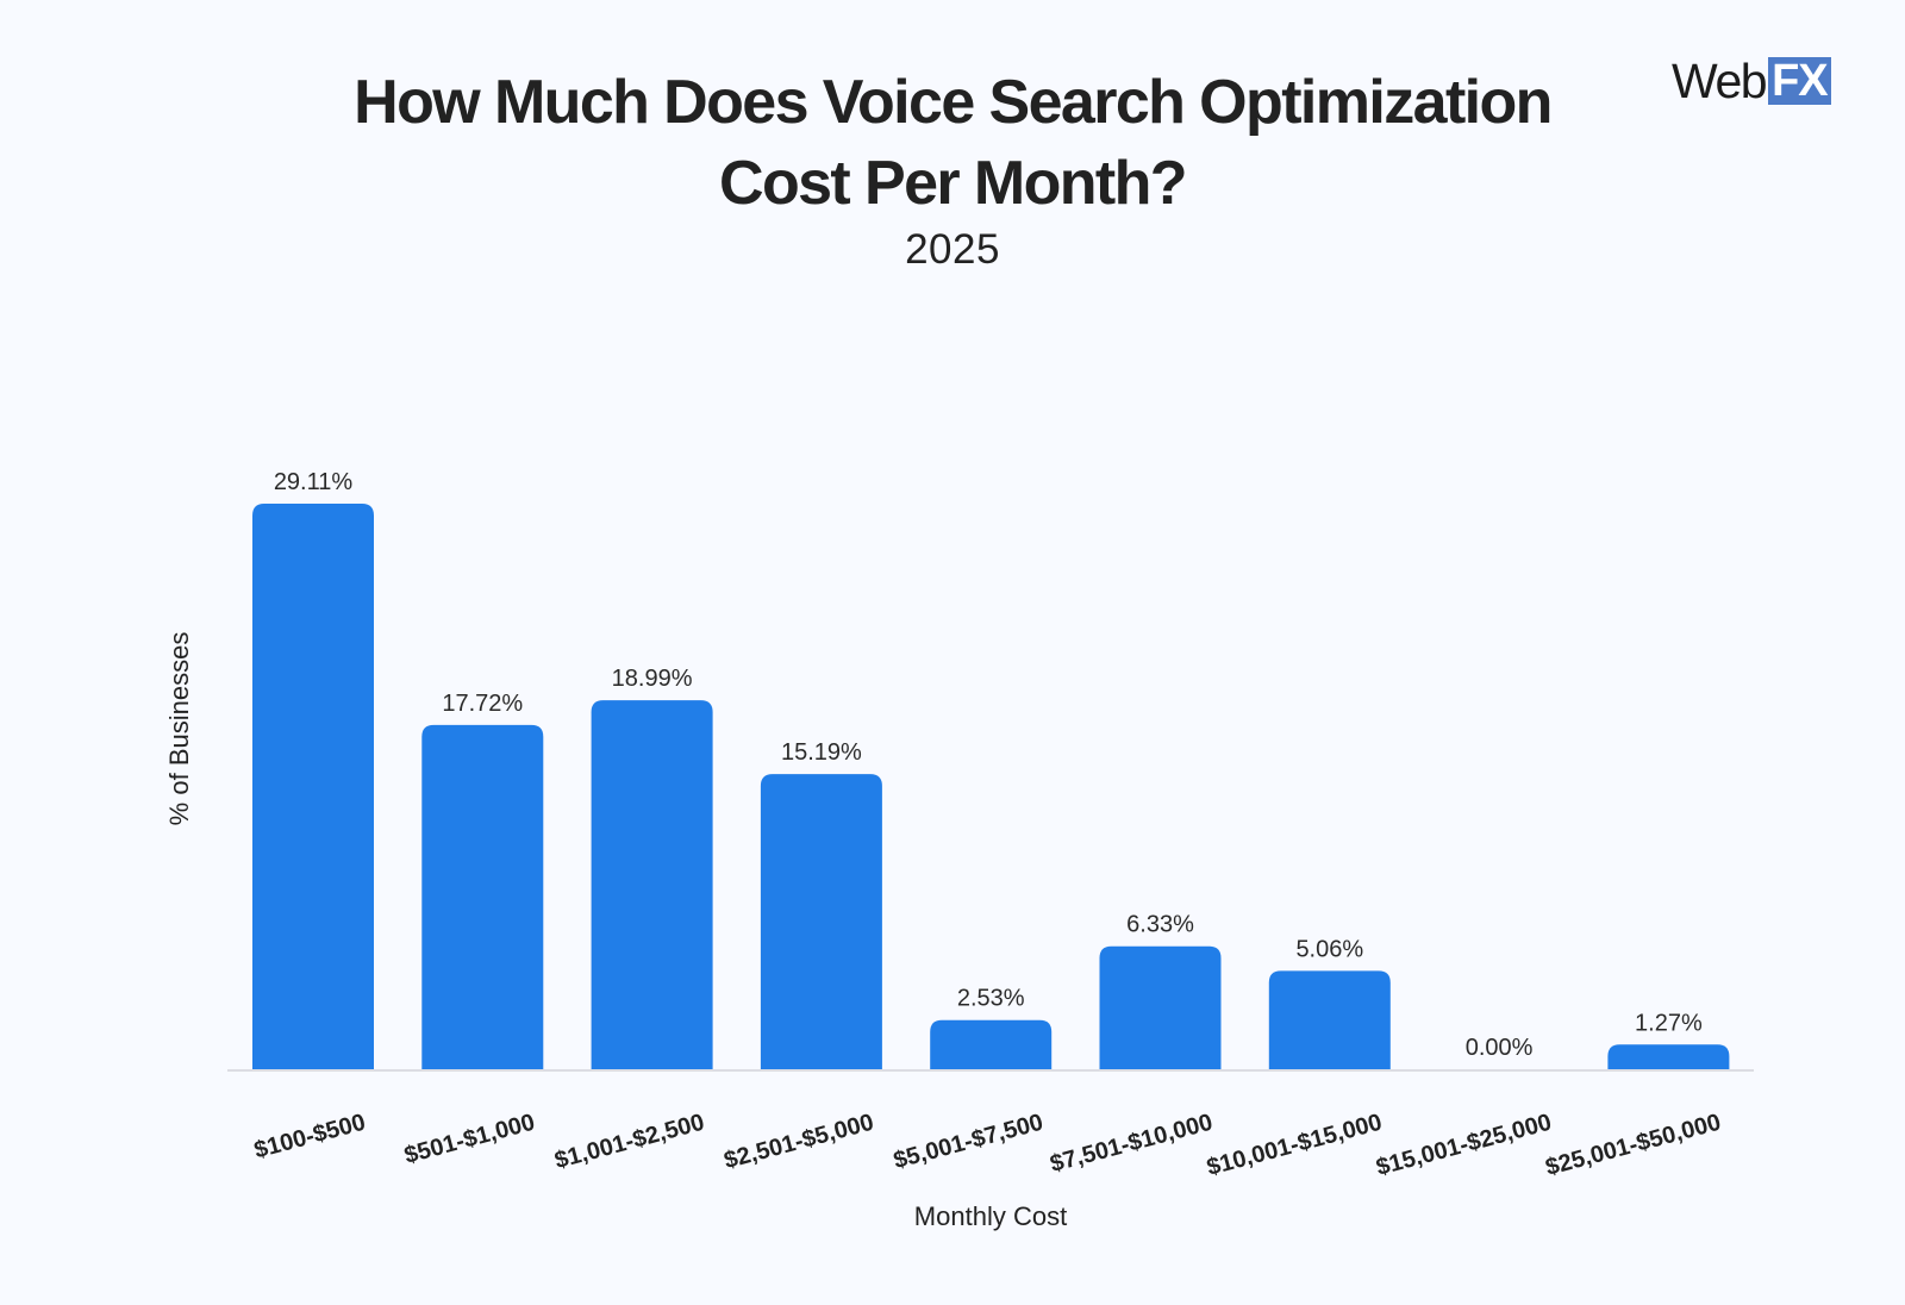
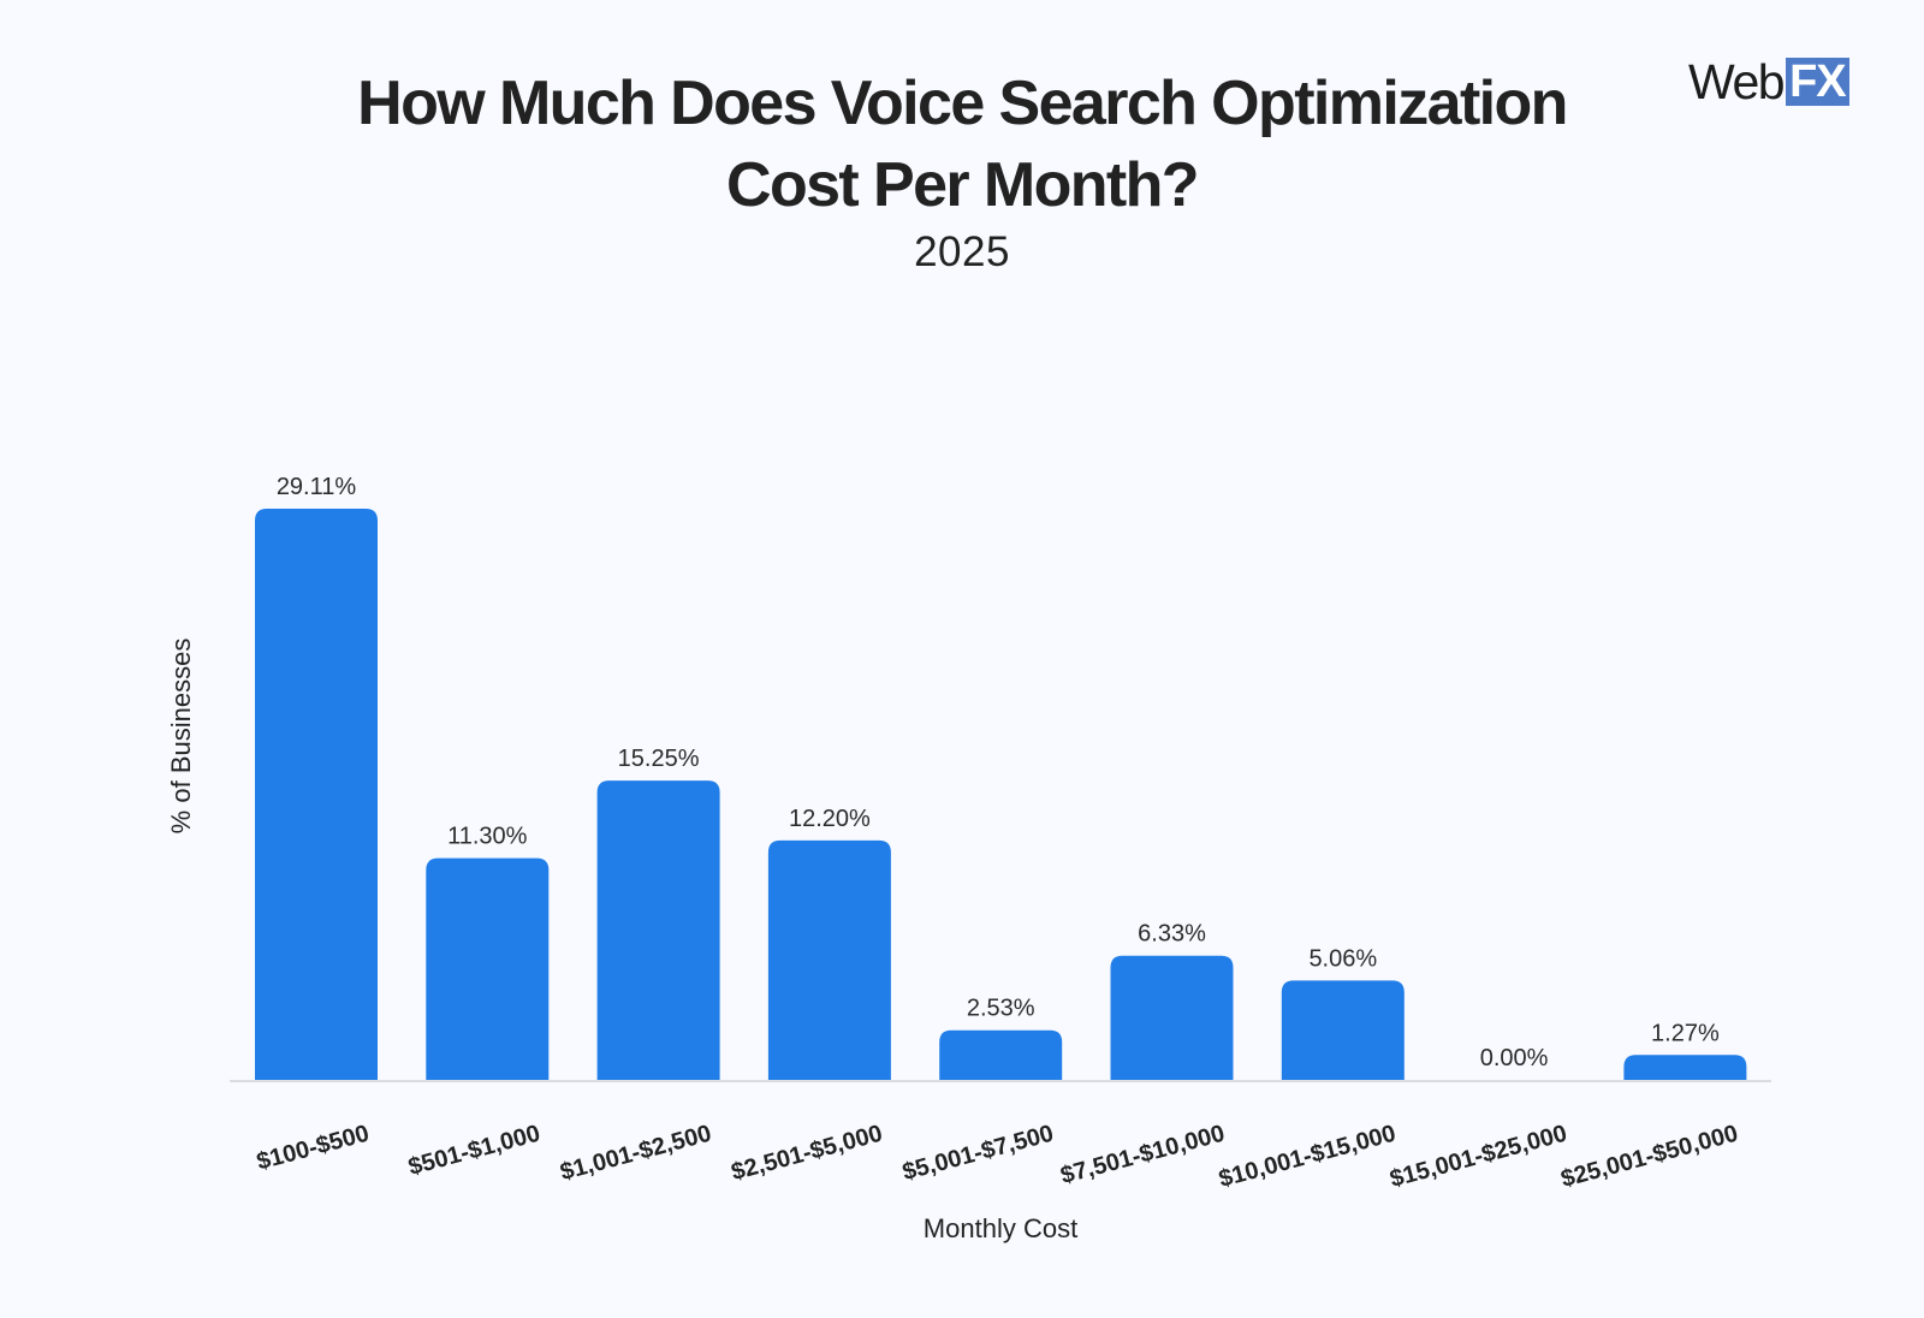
$501-$1,000: 17.72% -> 11.30%
$1,001-$2,500: 18.99% -> 15.25%
$2,501-$5,000: 15.19% -> 12.20%
